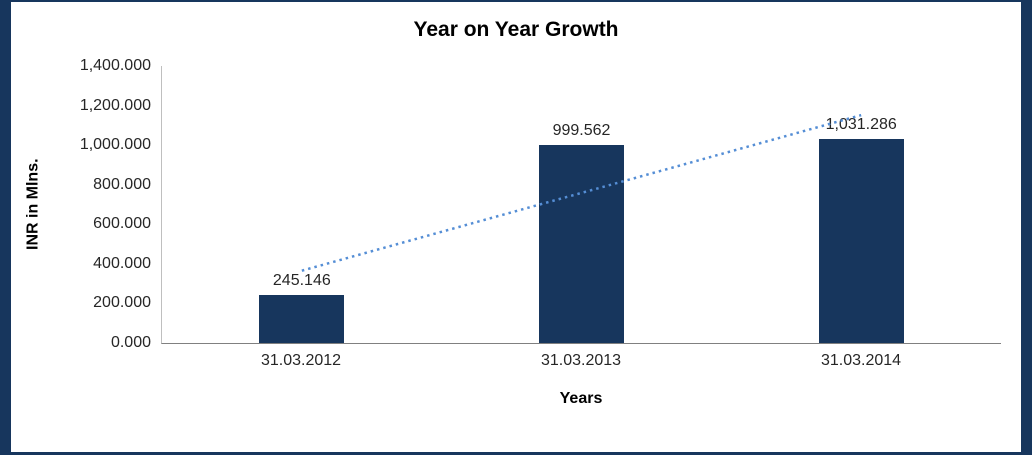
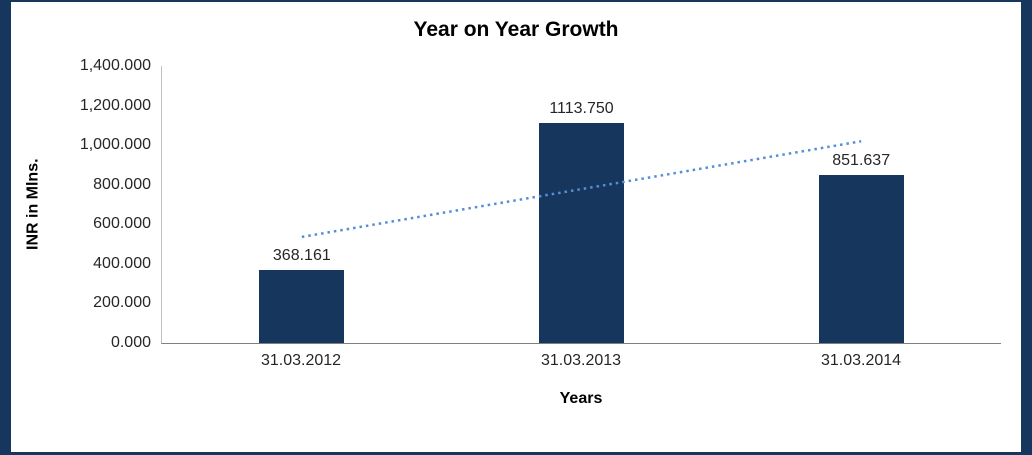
31.03.2012: 245.146 -> 368.161
31.03.2013: 999.562 -> 1113.750
31.03.2014: 1,031.286 -> 851.637
